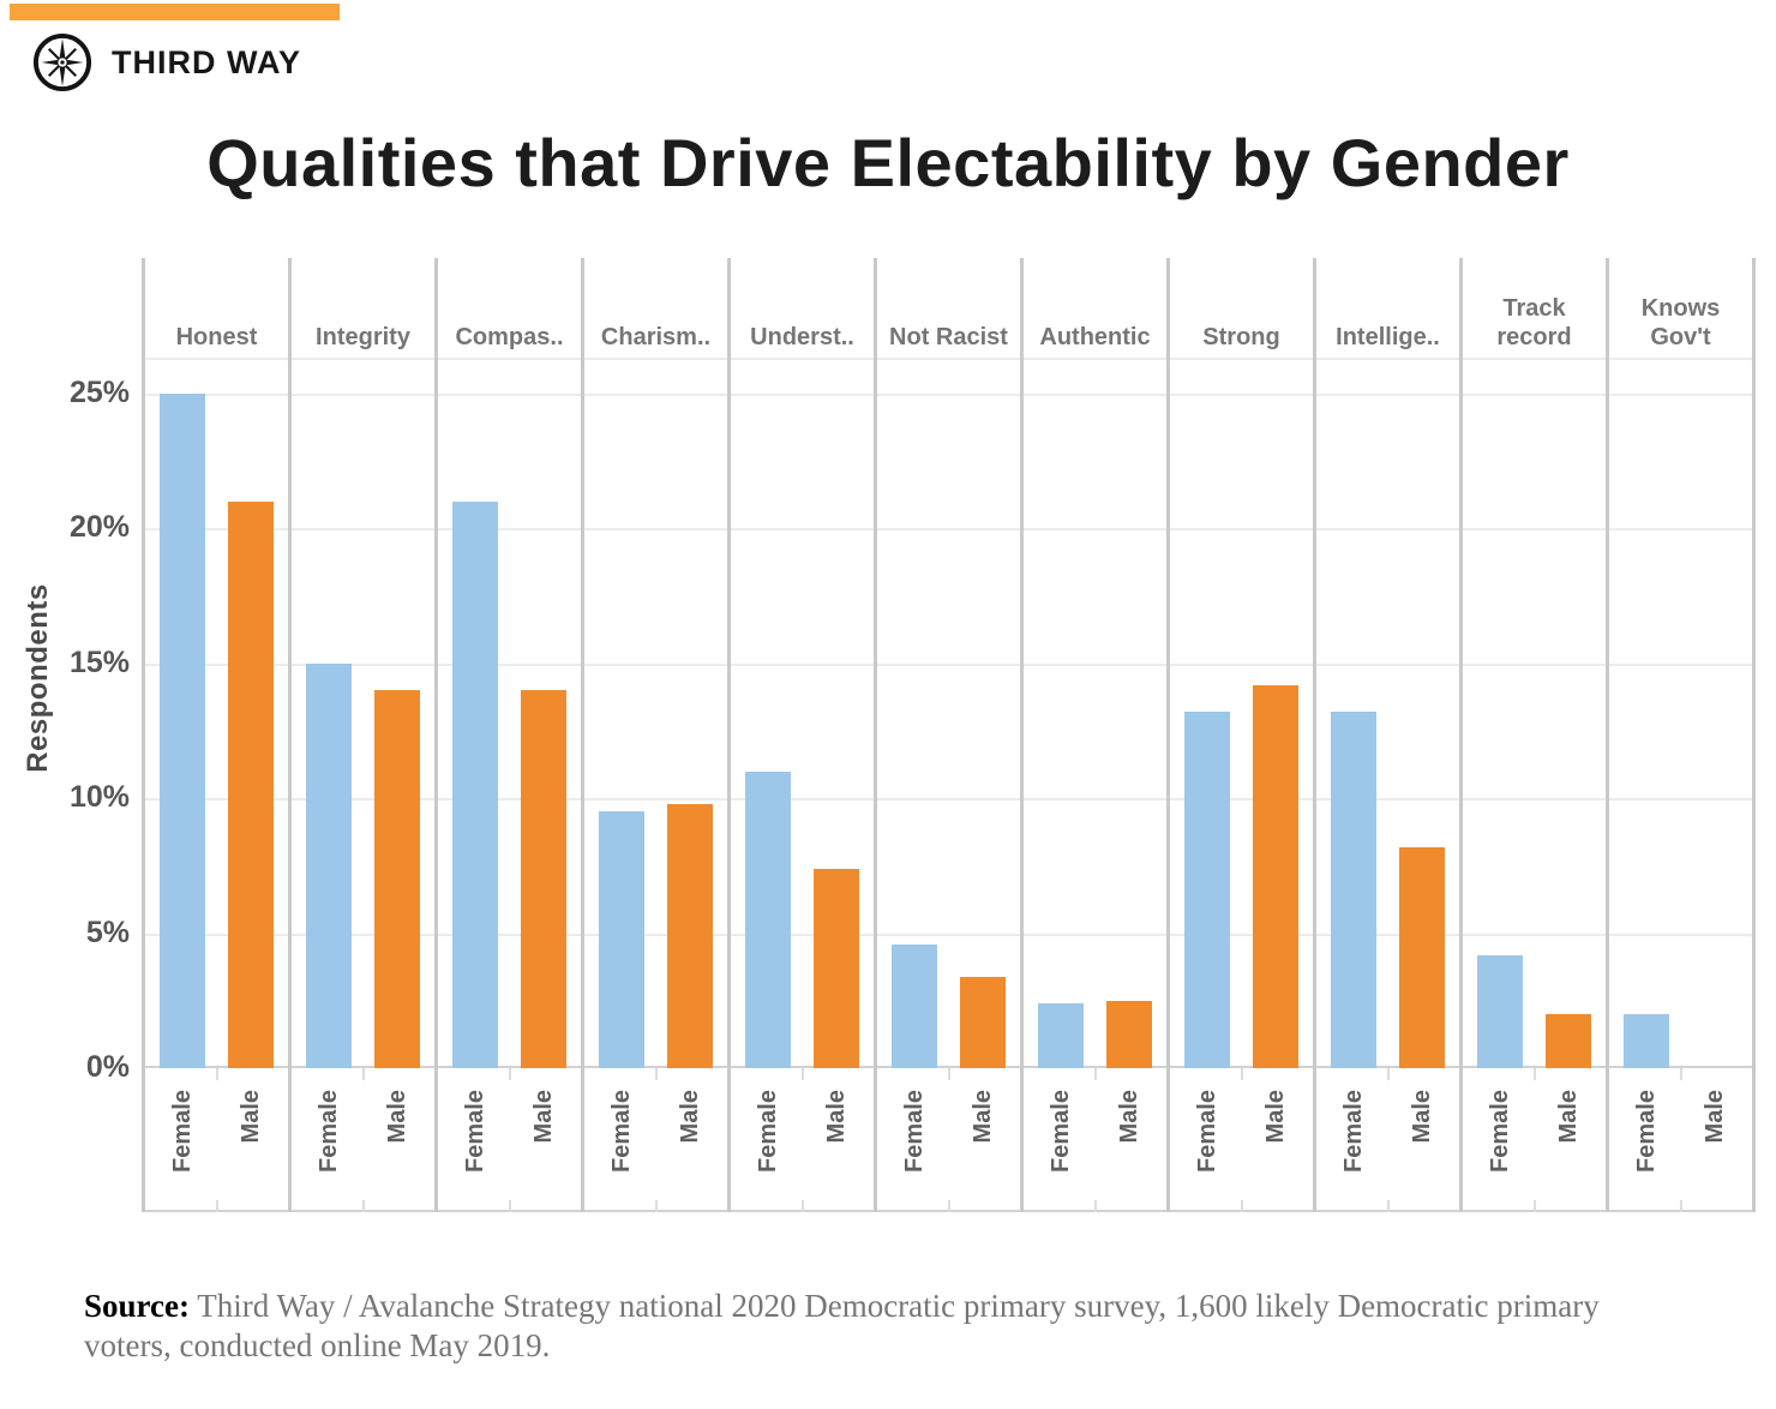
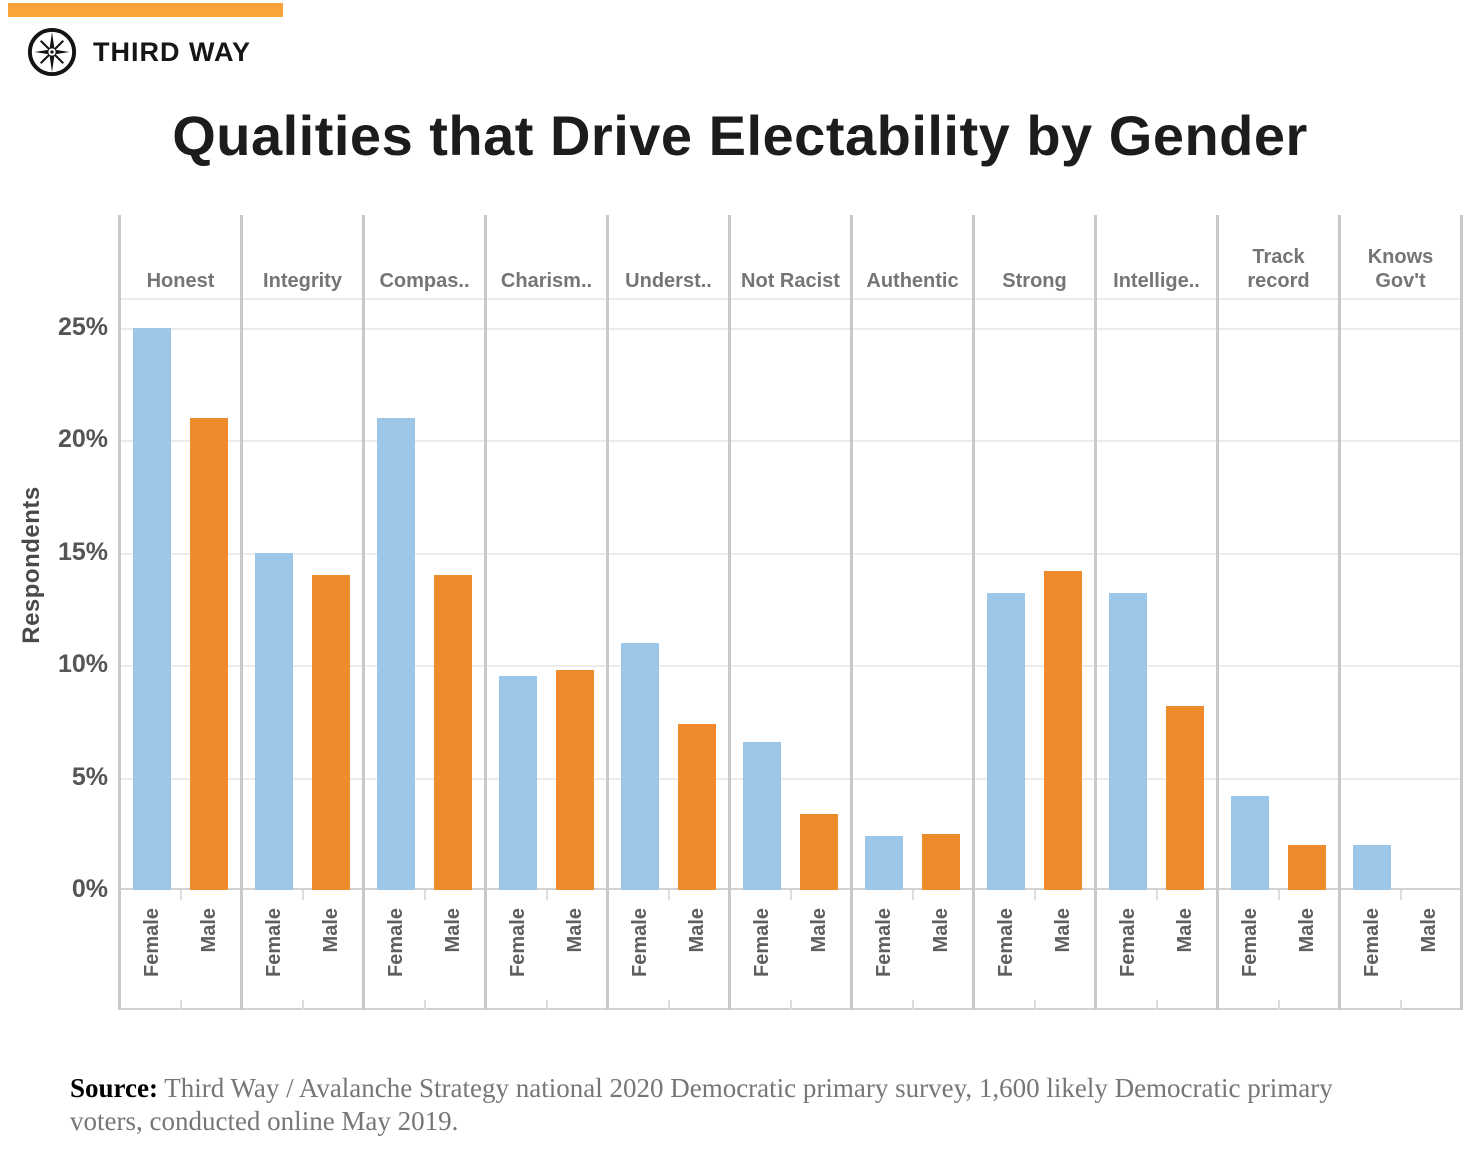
Female/Not Racist: 4.6% -> 6.6%
